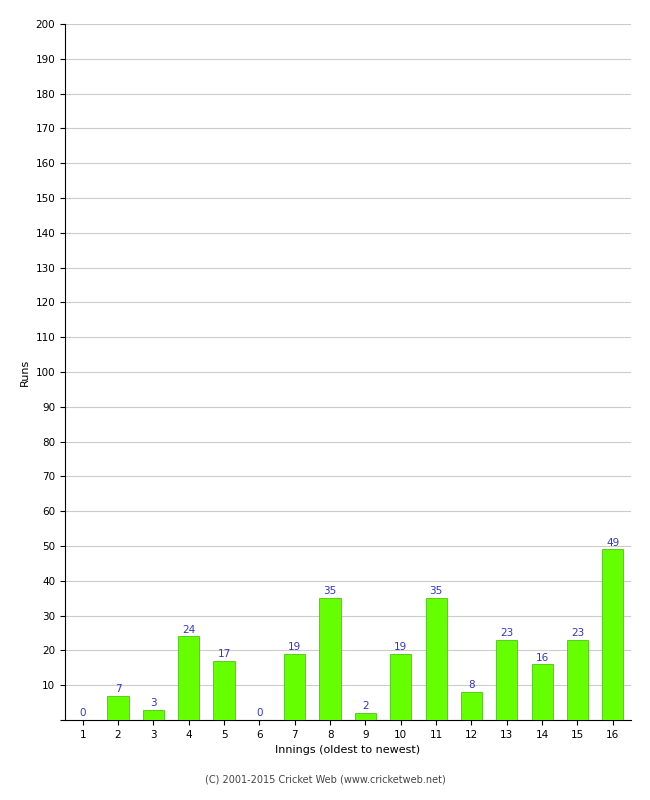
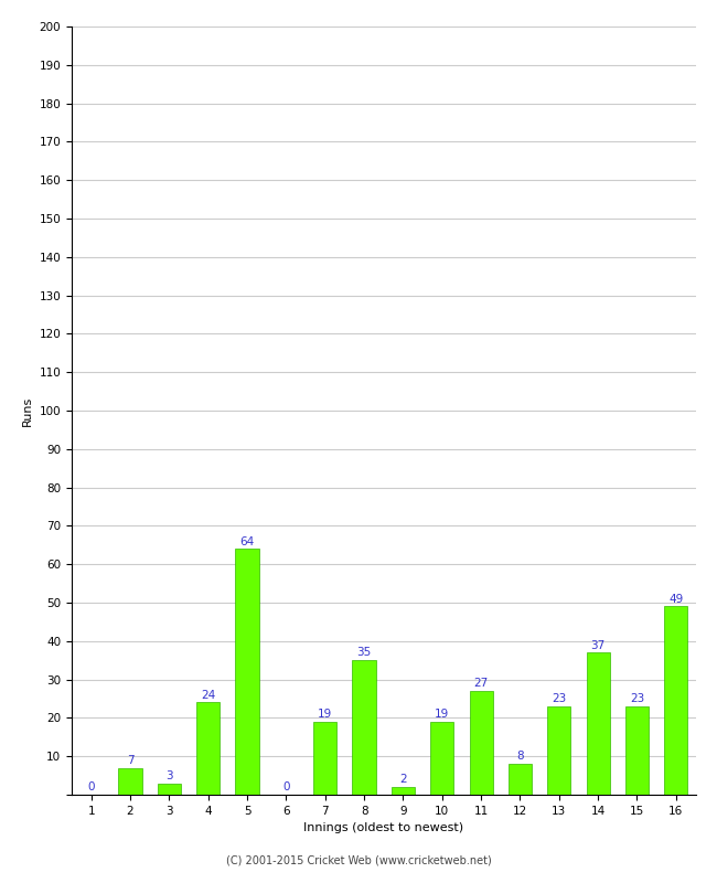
5: 17 -> 64
11: 35 -> 27
14: 16 -> 37
